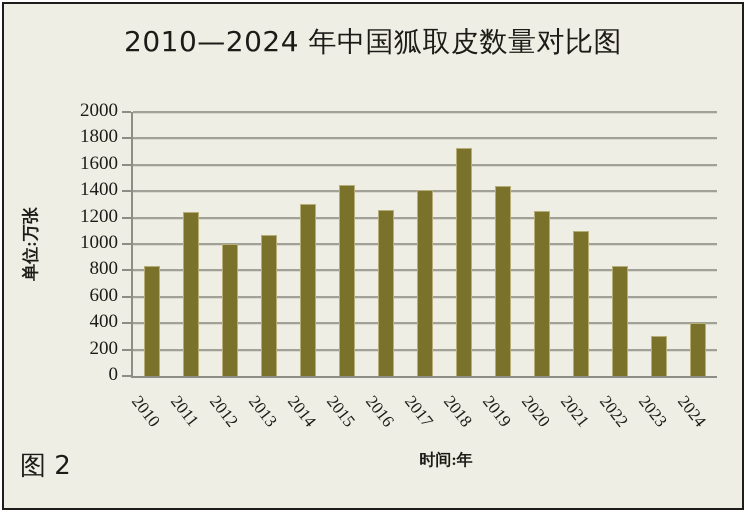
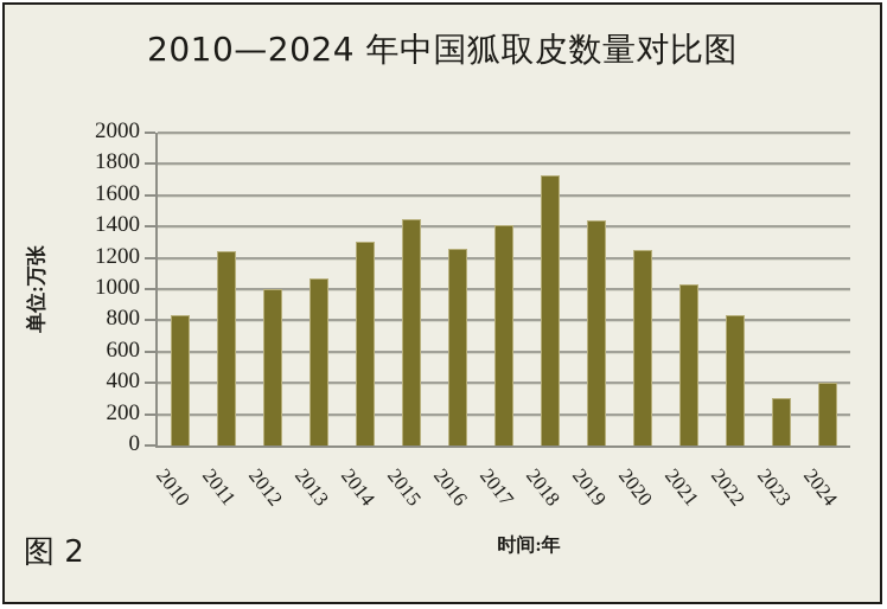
2021: 1100 -> 1030
